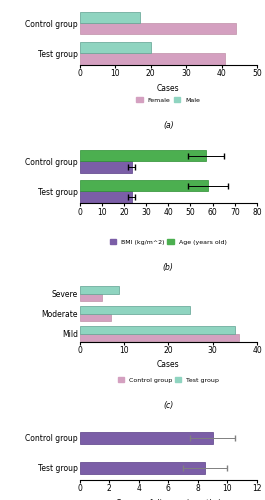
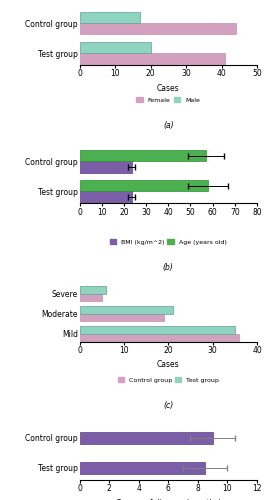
Test group/Severe: 9 -> 6
Test group/Moderate: 25 -> 21
Control group/Moderate: 7 -> 19
